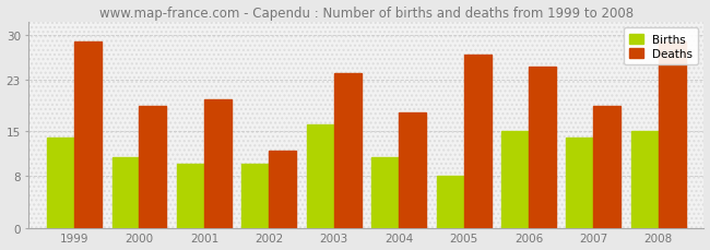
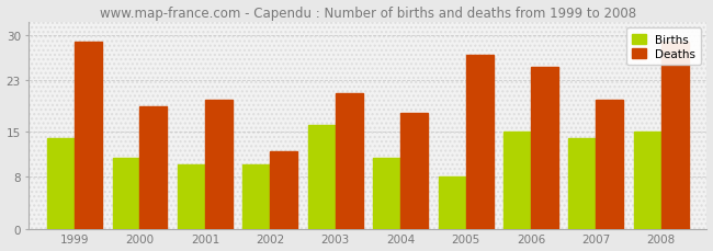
Deaths/2003: 24 -> 21
Deaths/2007: 19 -> 20
